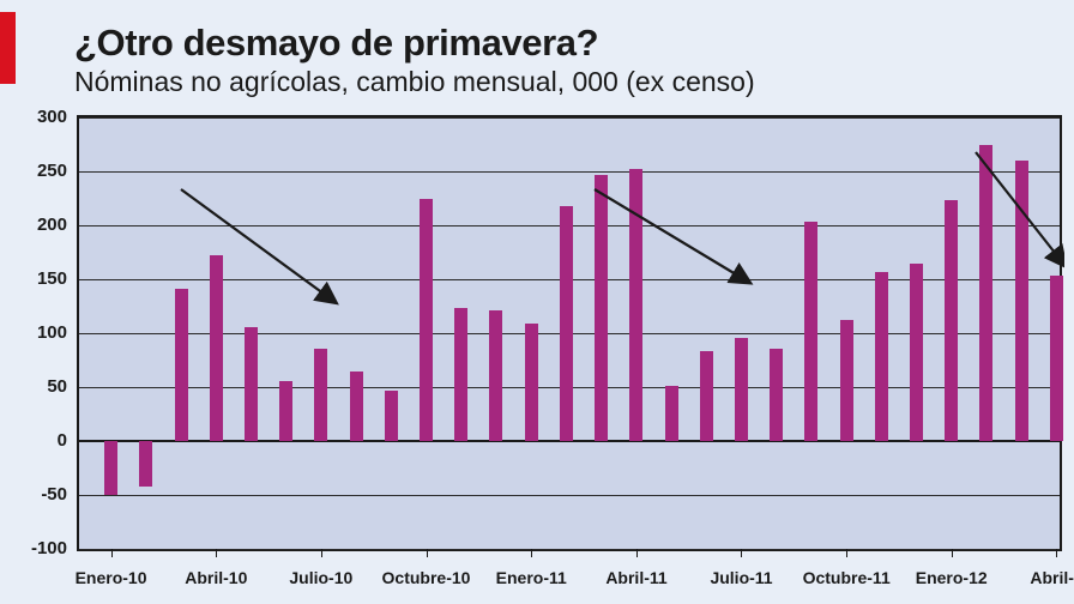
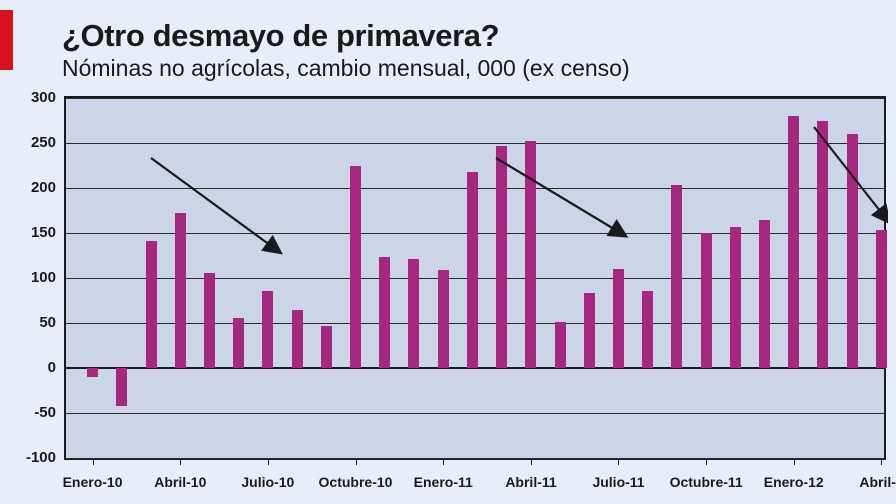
Enero-10: -50 -> -10
Julio-11: 100 -> 110
Octubre-11: 110 -> 150
Enero-12: 220 -> 280
